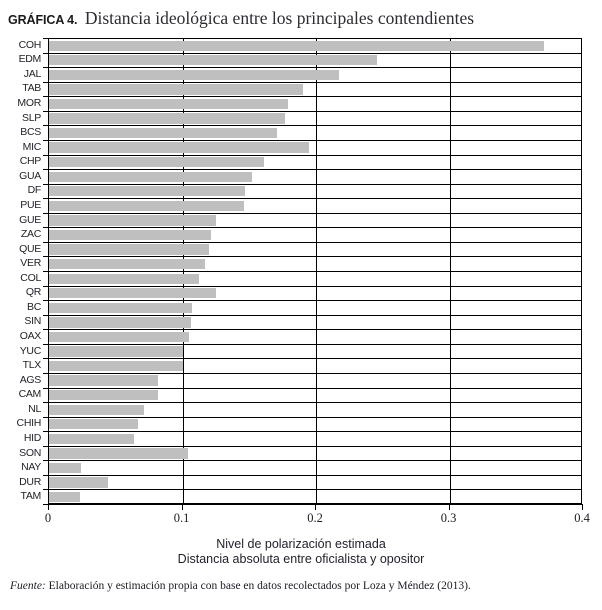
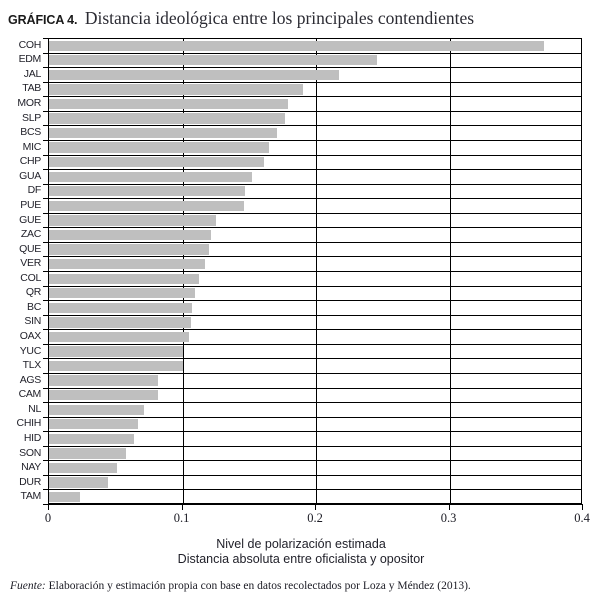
MIC: 0.195 -> 0.165
QR: 0.125 -> 0.109
SON: 0.104 -> 0.058
NAY: 0.024 -> 0.051
